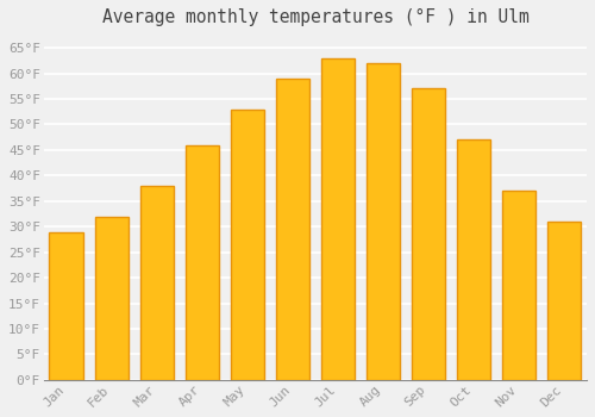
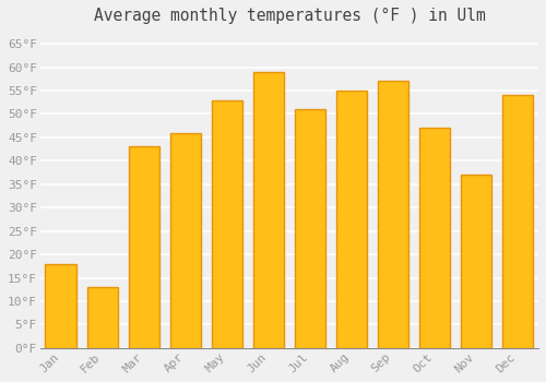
Jan: 29°F -> 18°F
Feb: 32°F -> 13°F
Mar: 38°F -> 43°F
Jul: 63°F -> 51°F
Aug: 62°F -> 55°F
Dec: 31°F -> 54°F
